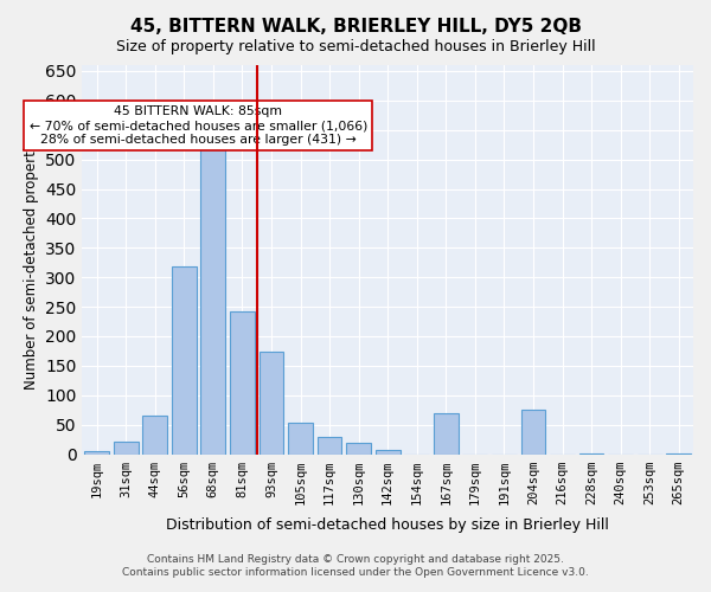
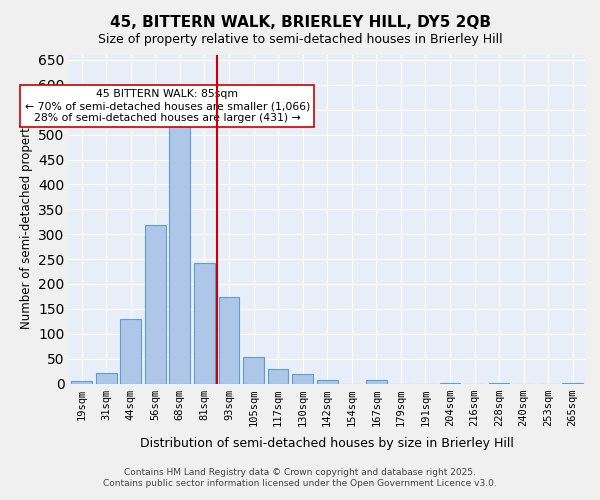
44sqm: 65 -> 130
167sqm: 70 -> 7
204sqm: 75 -> 2
